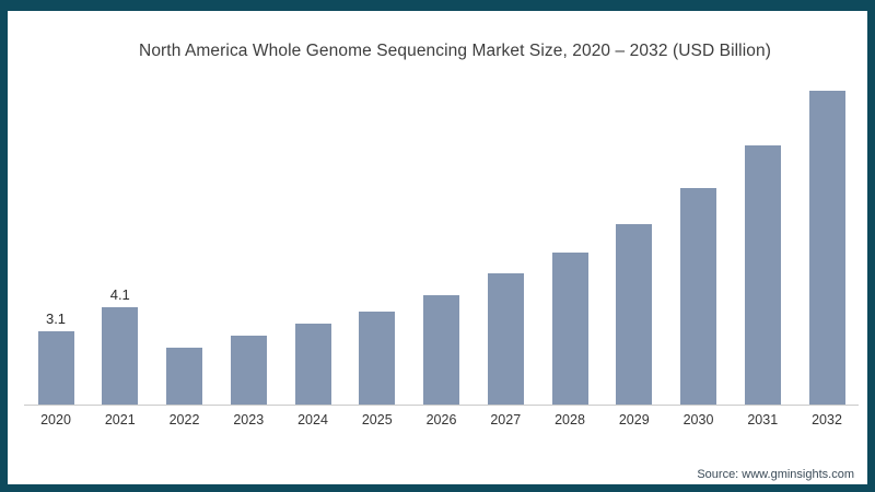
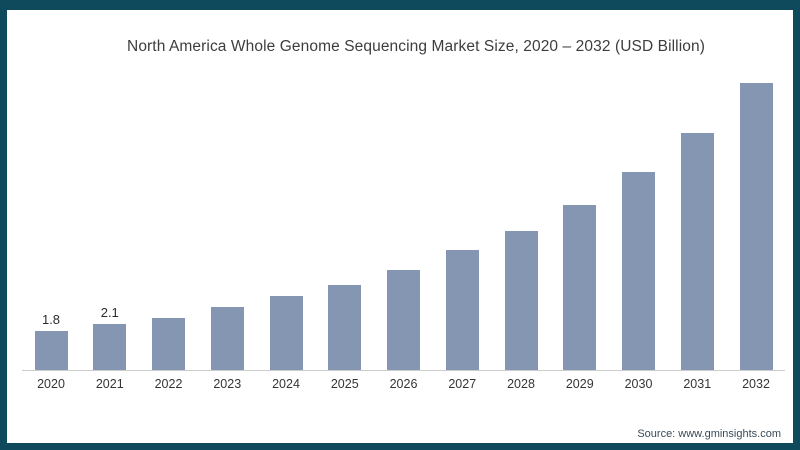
2020: 3.1 -> 1.8
2021: 4.1 -> 2.1
